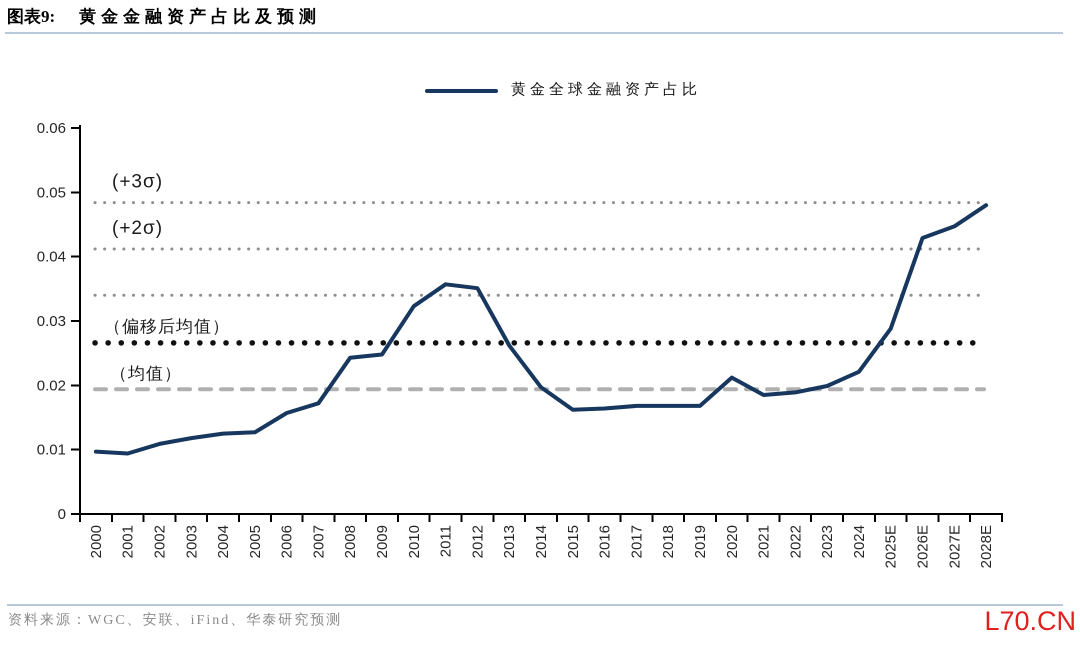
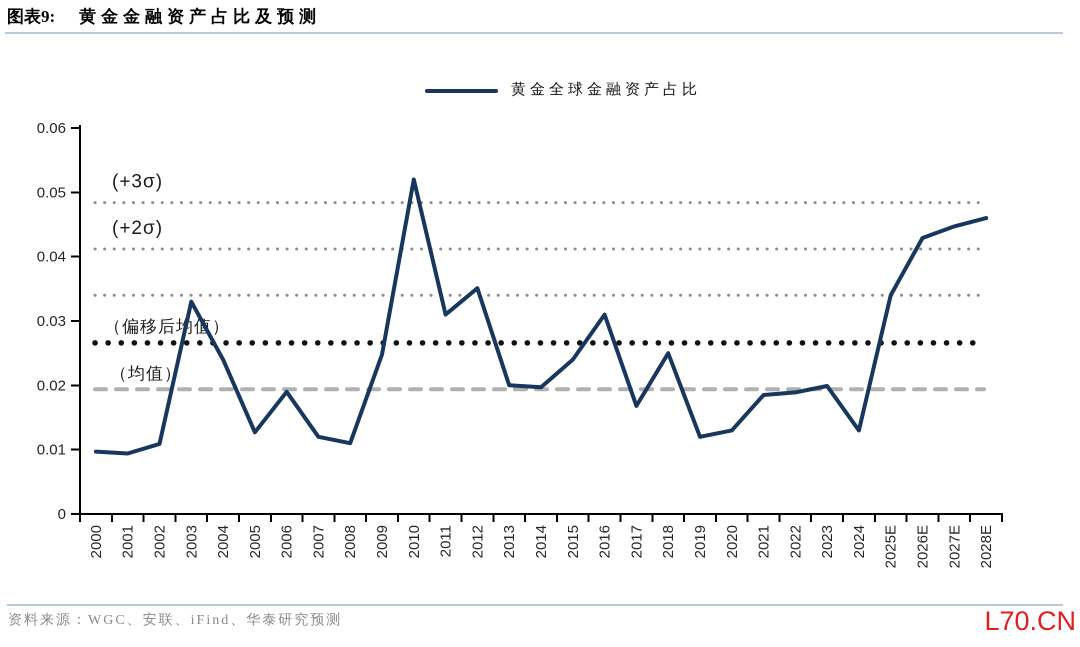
2003: 0.012 -> 0.033
2004: 0.013 -> 0.024
2006: 0.016 -> 0.019
2007: 0.017 -> 0.012
2008: 0.024 -> 0.011
2010: 0.032 -> 0.052
2011: 0.036 -> 0.031
2013: 0.026 -> 0.020
2015: 0.016 -> 0.024
2016: 0.016 -> 0.031
2018: 0.017 -> 0.025
2019: 0.017 -> 0.012
2020: 0.021 -> 0.013
2024: 0.022 -> 0.013
2025E: 0.029 -> 0.034
2028E: 0.048 -> 0.046
